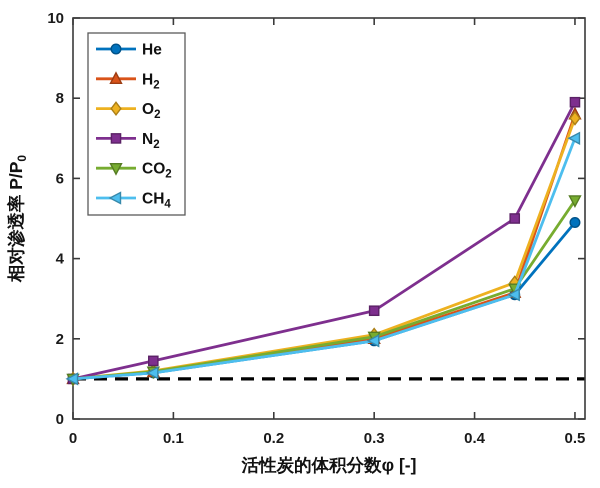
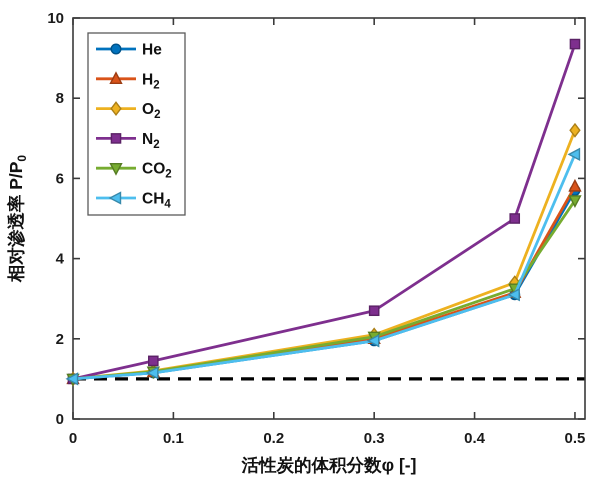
He/0.5: 4.9 -> 5.7
H2/0.5: 7.6 -> 5.8
O2/0.5: 7.5 -> 7.2
N2/0.5: 7.9 -> 9.3
CH4/0.5: 7.0 -> 6.6
